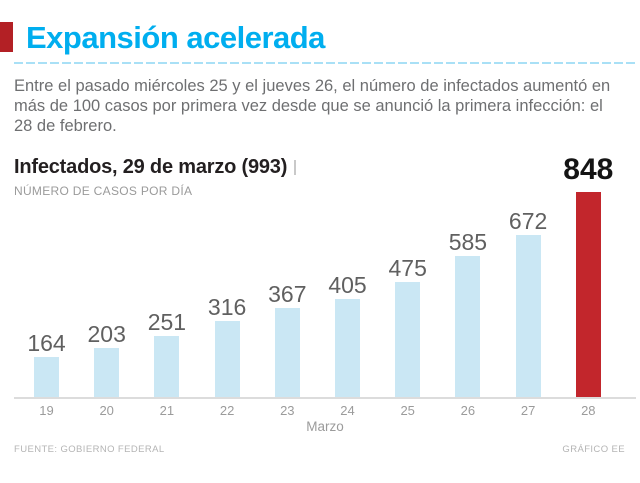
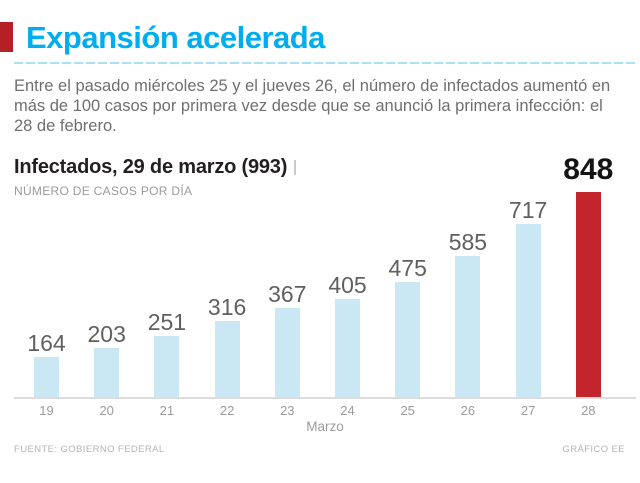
27: 672 -> 717
